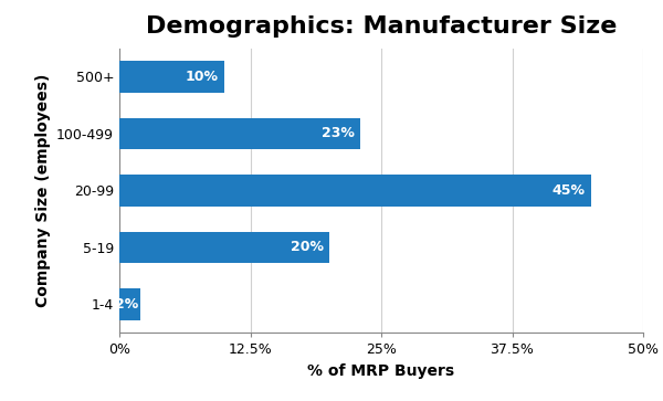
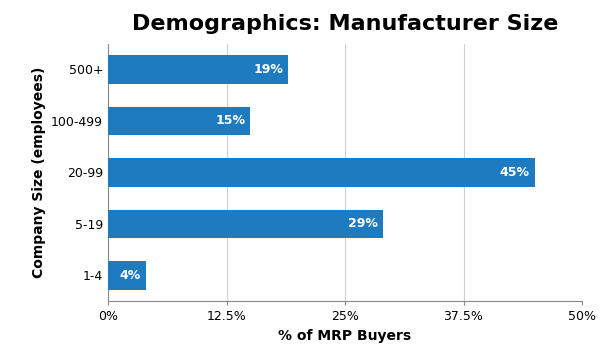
500+: 10% -> 19%
100-499: 23% -> 15%
5-19: 20% -> 29%
1-4: 2% -> 4%
